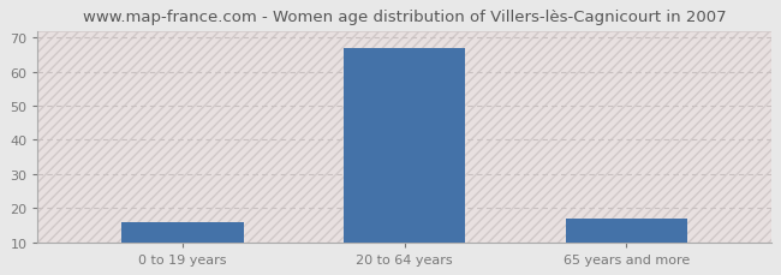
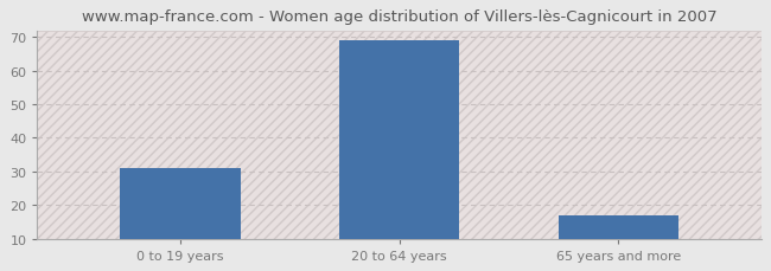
0 to 19 years: 16 -> 31
20 to 64 years: 67 -> 69
